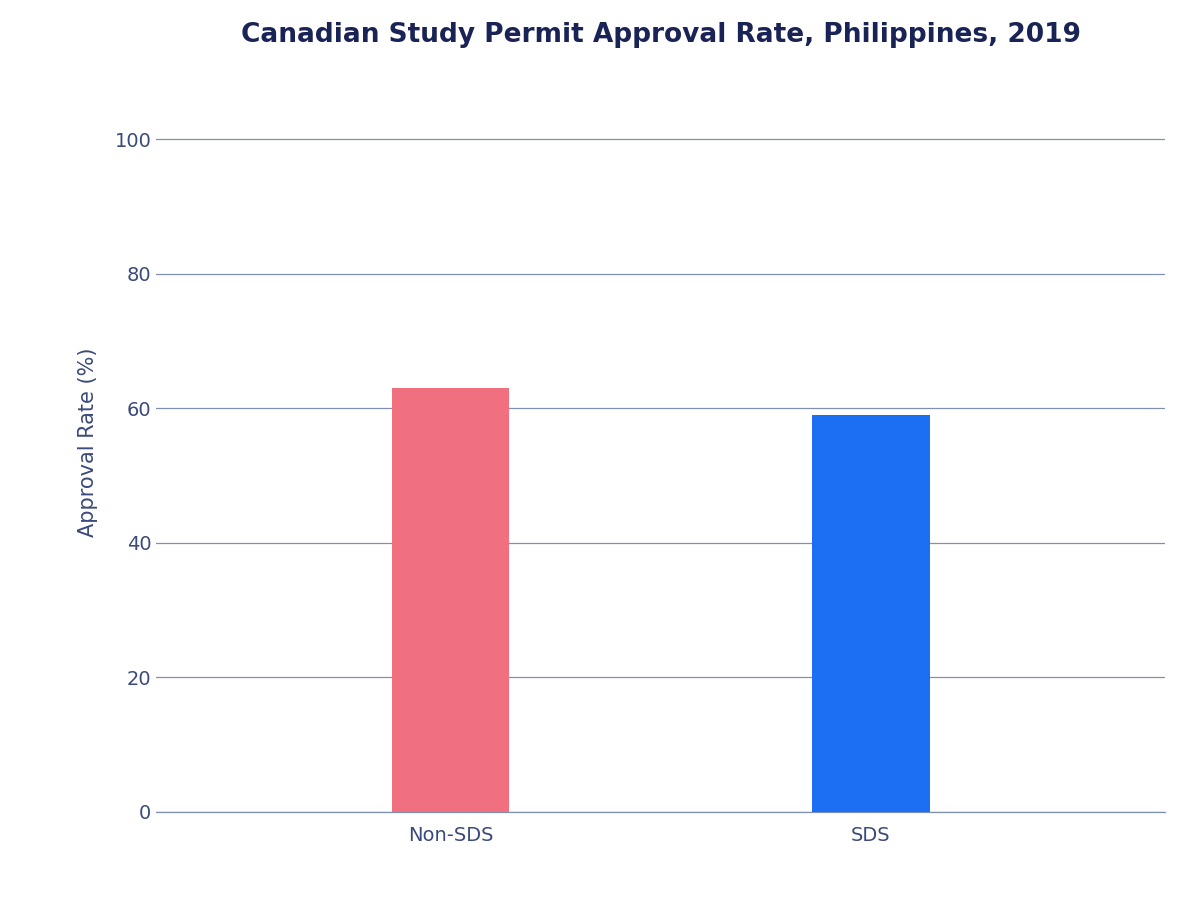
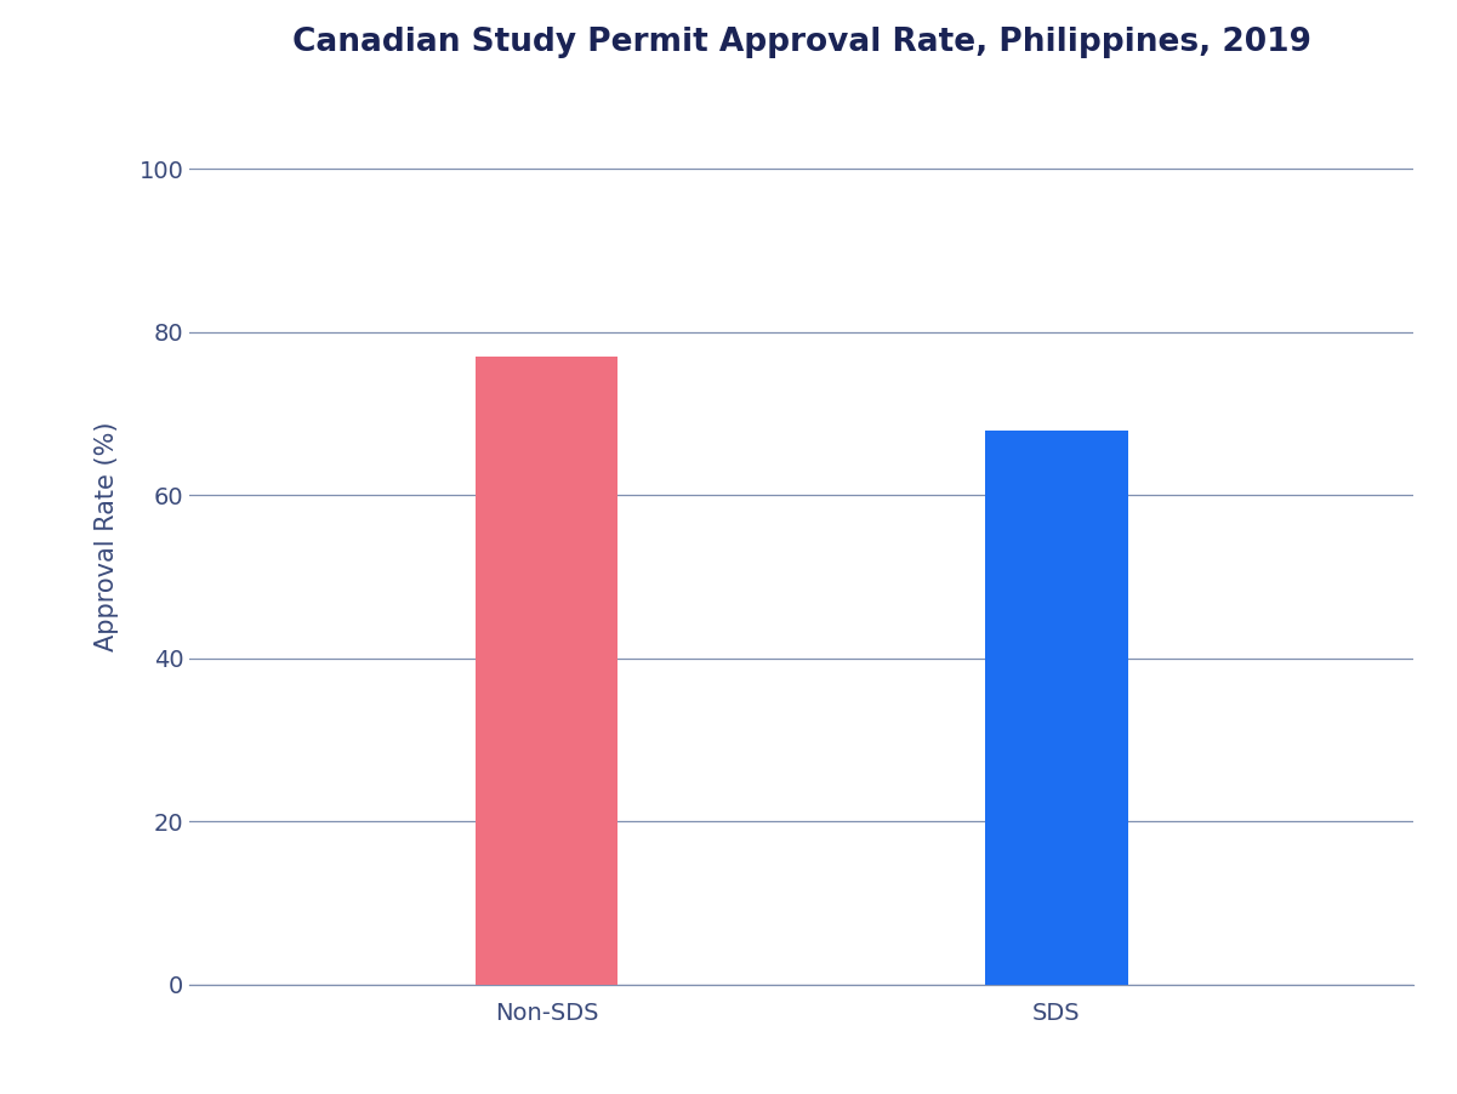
Non-SDS: 63 -> 77
SDS: 59 -> 68
